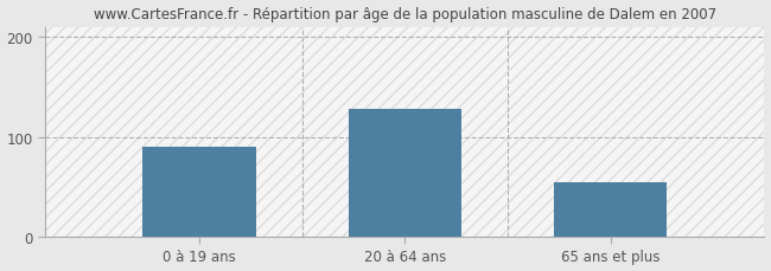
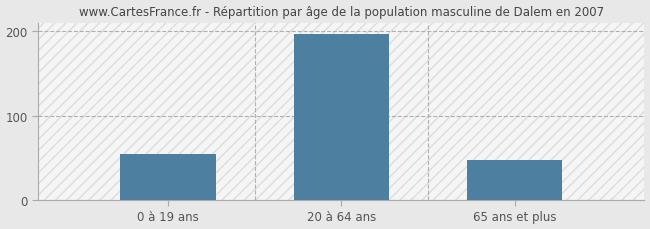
0 à 19 ans: 90 -> 55
20 à 64 ans: 128 -> 197
65 ans et plus: 54 -> 47
